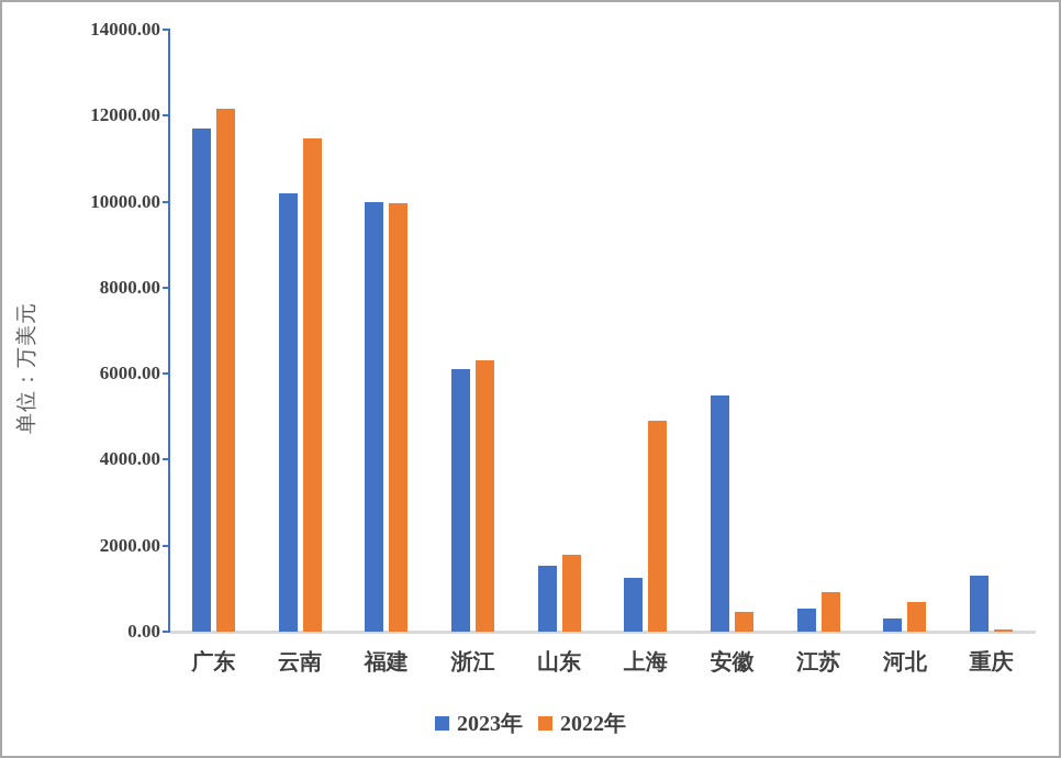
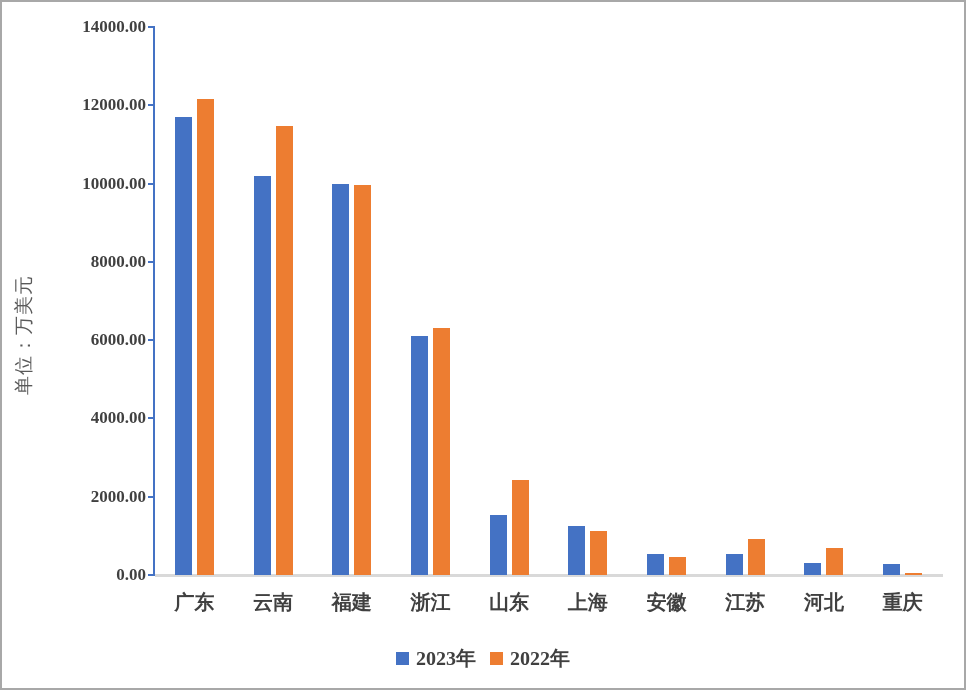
2022年/山东: 1800 -> 2400
2022年/上海: 4900 -> 1100
2023年/安徽: 5500 -> 500
2023年/重庆: 1300 -> 300
